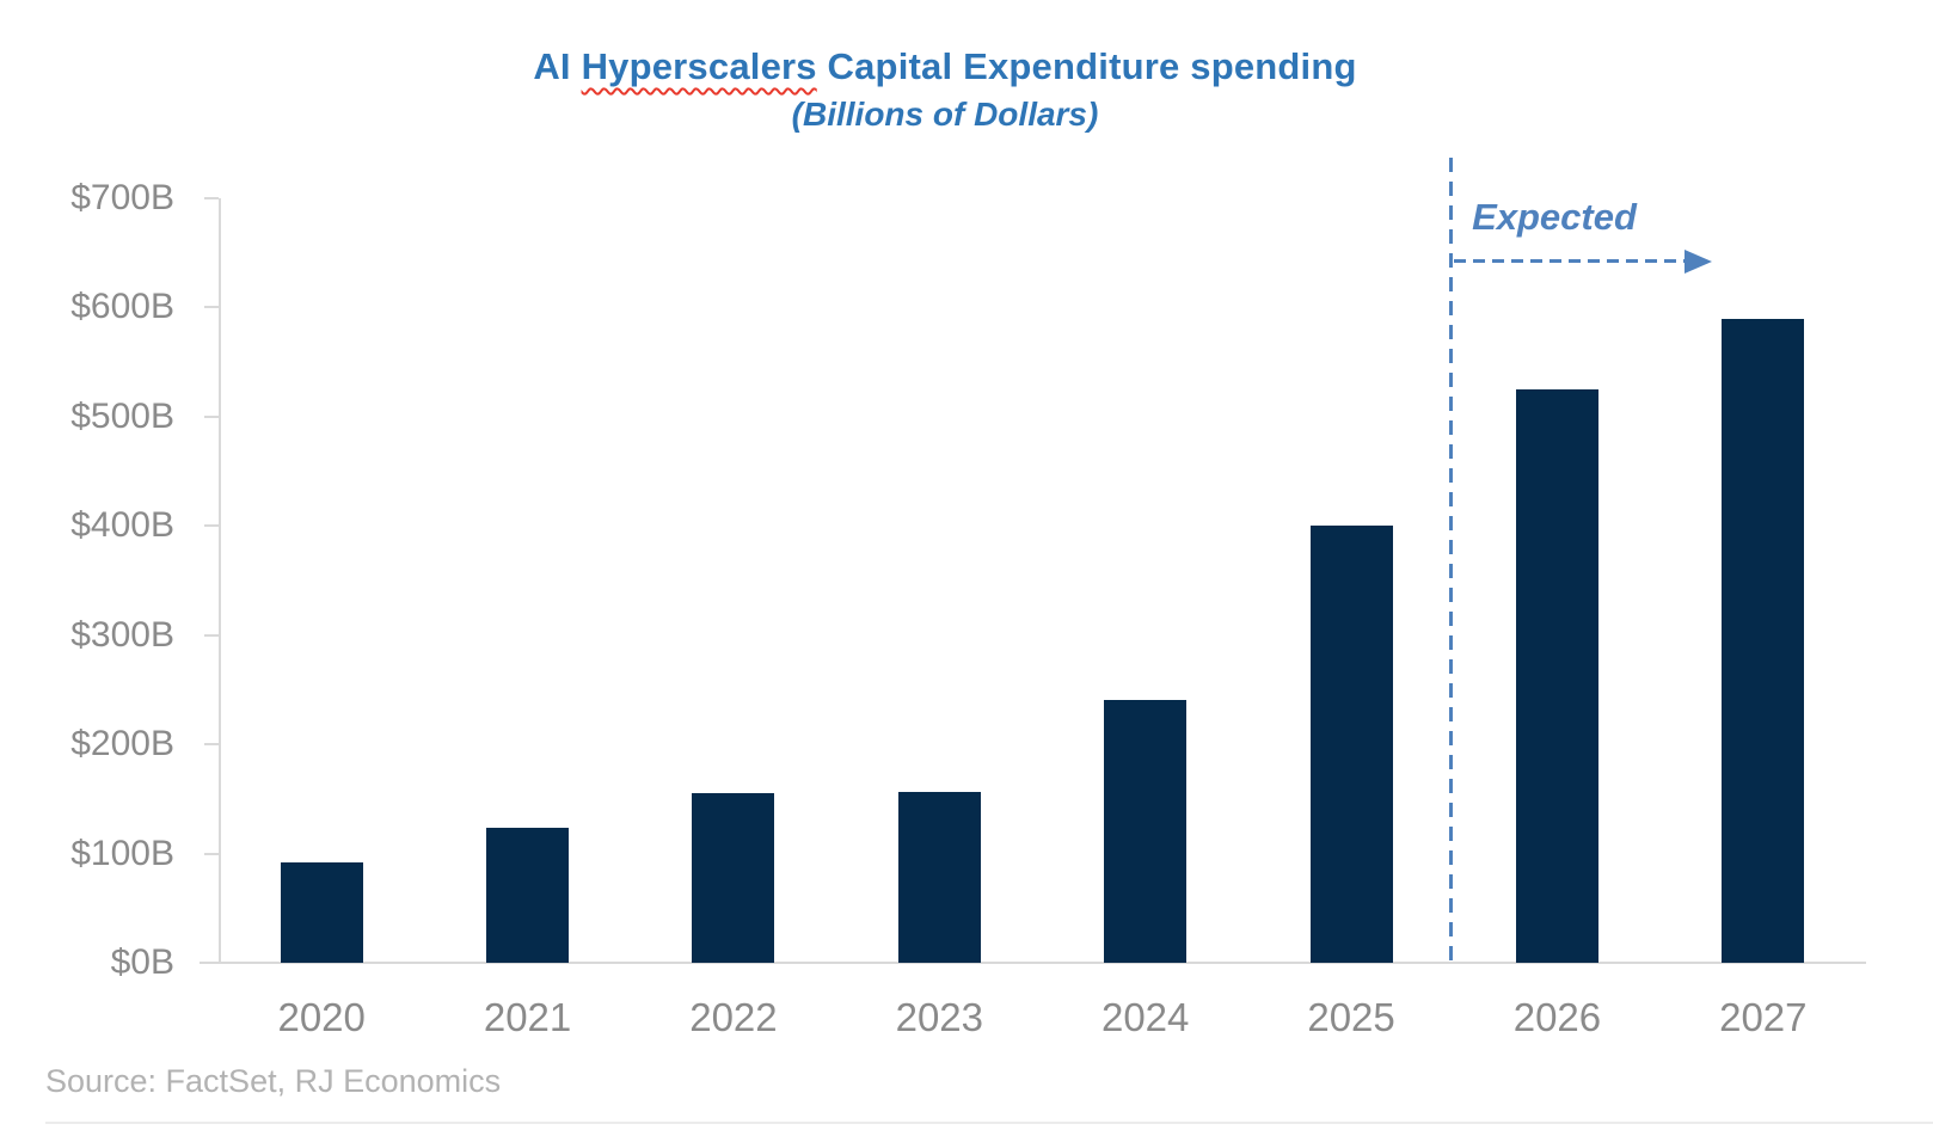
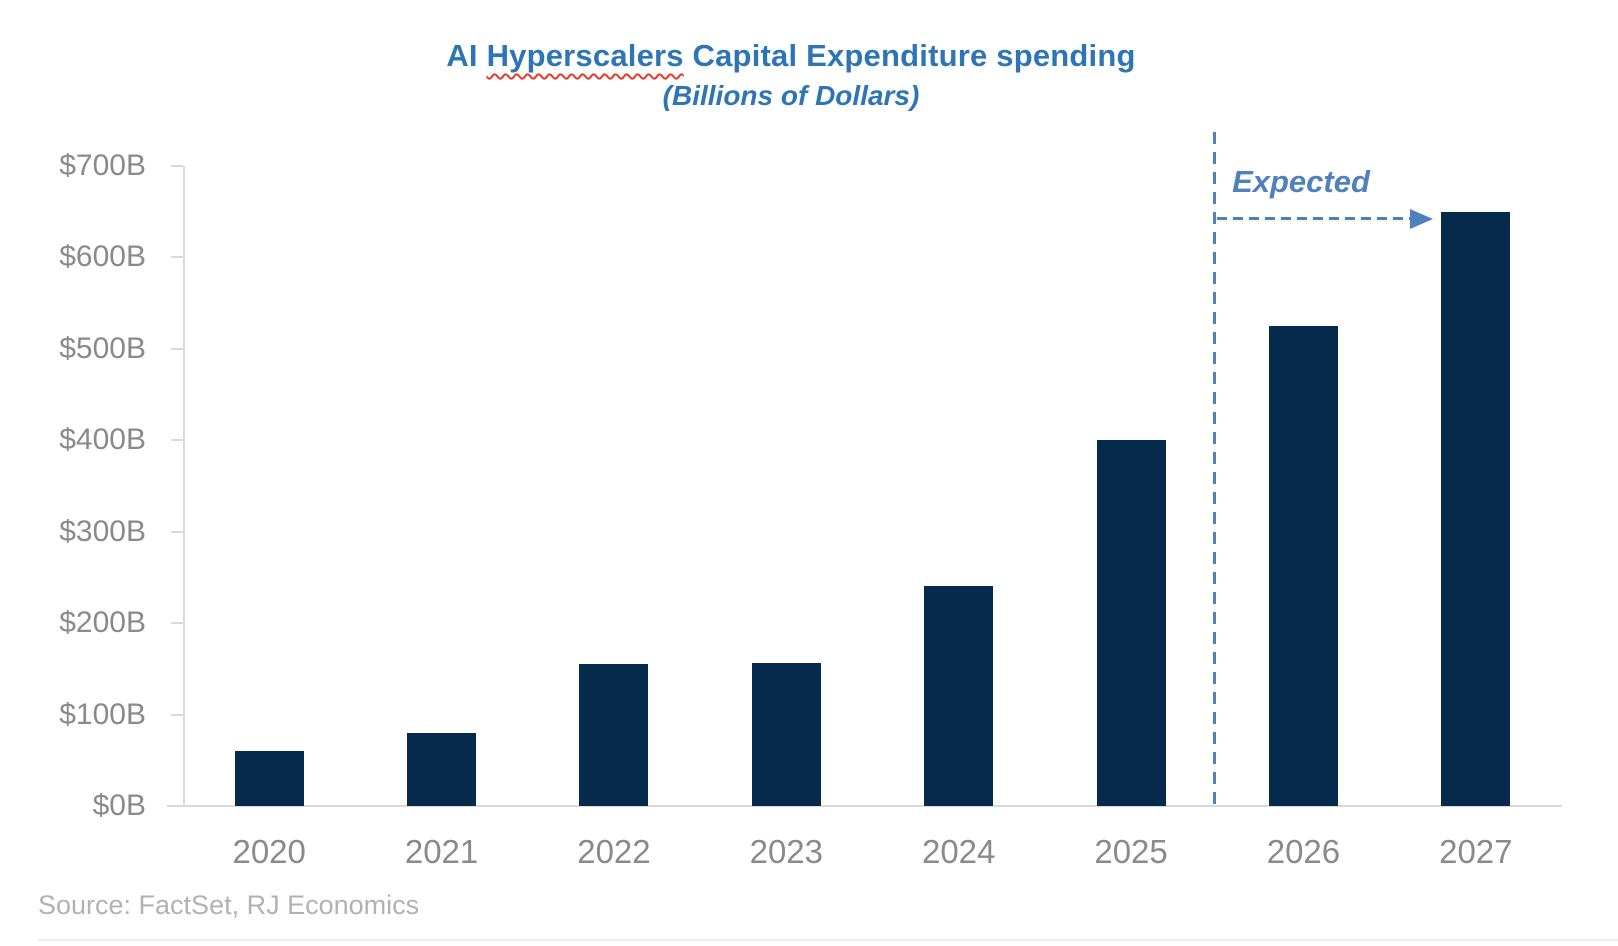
2020: $90B -> $60B
2021: $120B -> $80B
2027: $590B -> $650B
